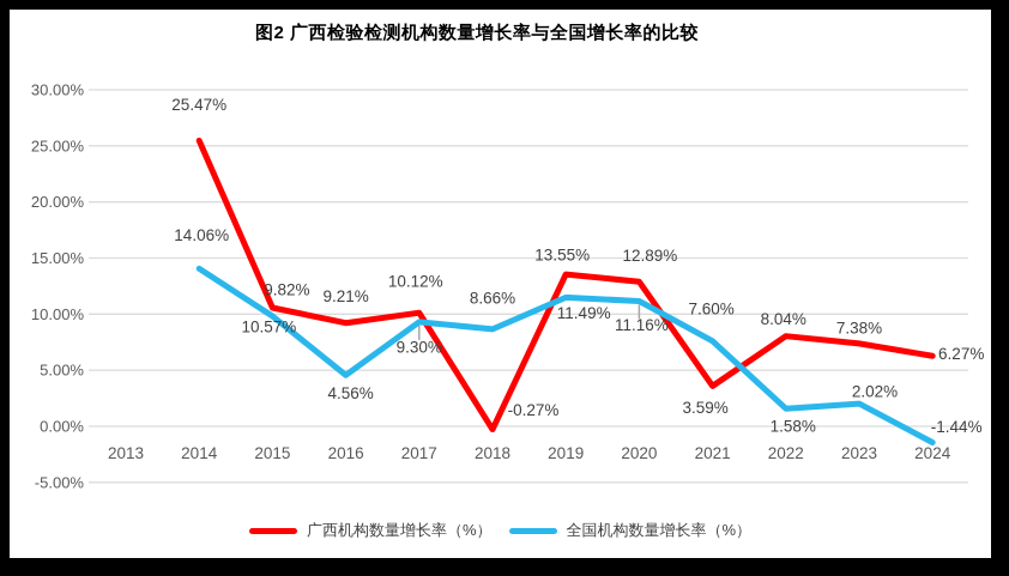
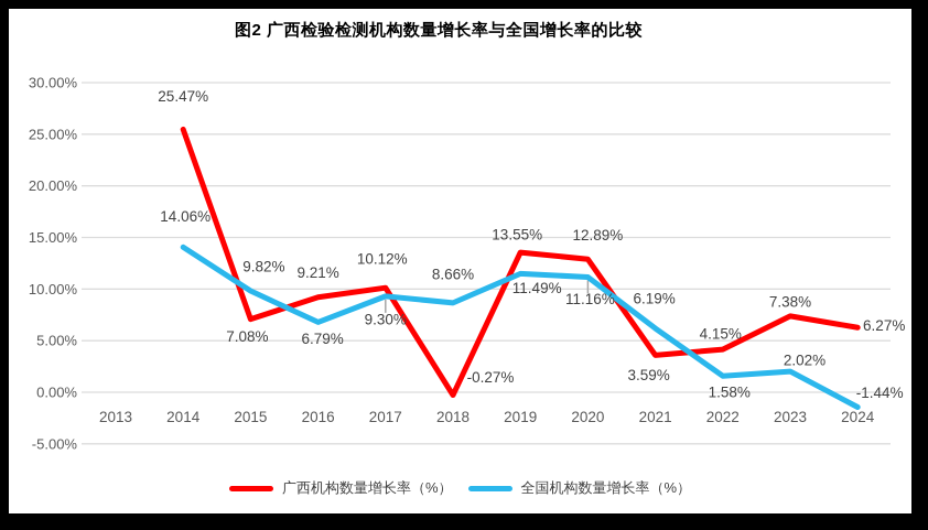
广西机构数量增长率（%）/2015: 10.57% -> 7.08%
全国机构数量增长率（%）/2016: 4.56% -> 6.79%
全国机构数量增长率（%）/2021: 7.60% -> 6.19%
广西机构数量增长率（%）/2022: 8.04% -> 4.15%
